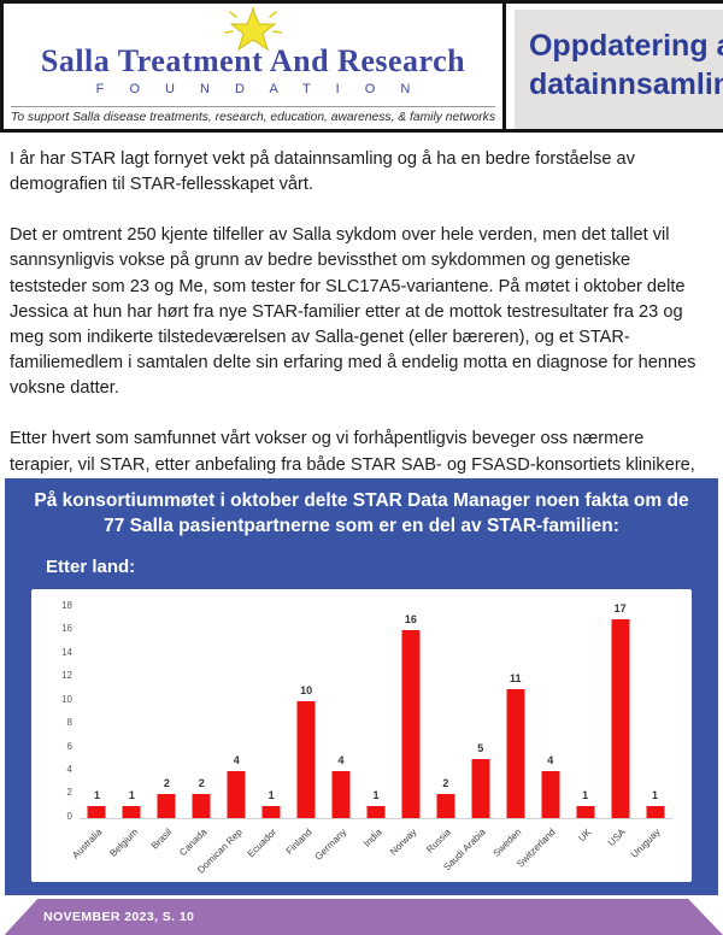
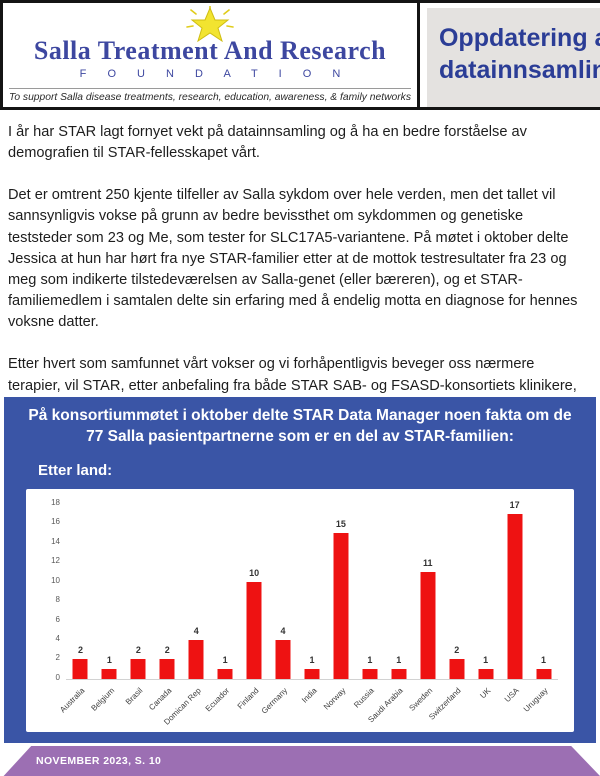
Australia: 1 -> 2
Norway: 16 -> 15
Russia: 2 -> 1
Saudi Arabia: 5 -> 1
Switzerland: 4 -> 2
